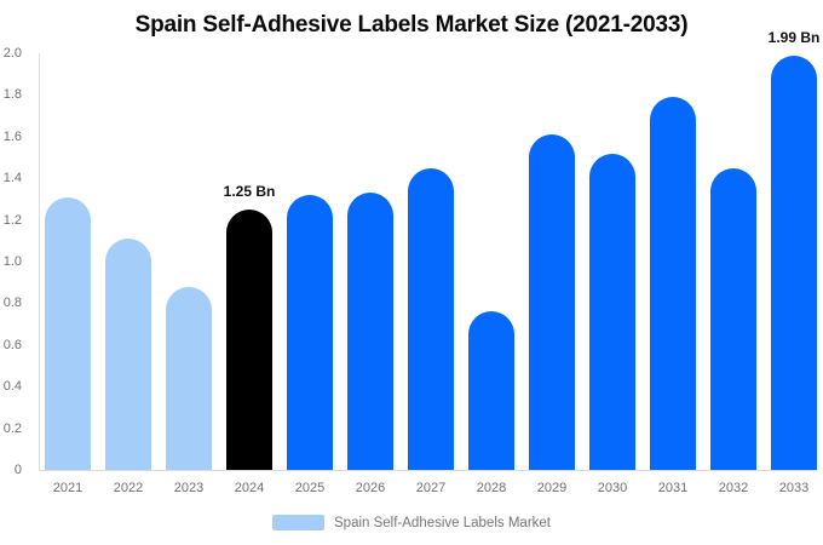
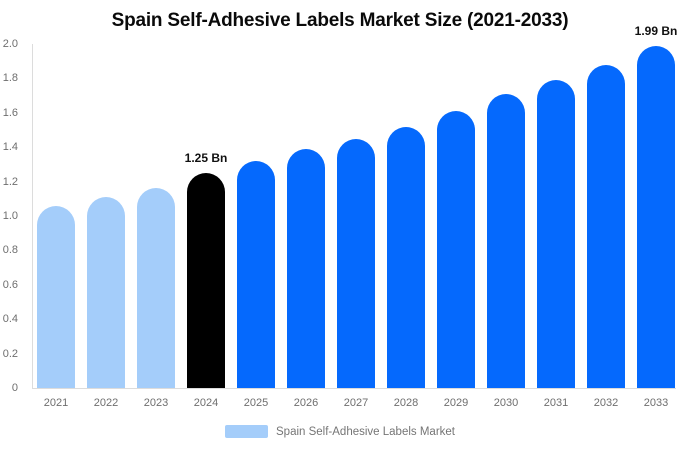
2021: 1.31 -> 1.06
2023: 0.88 -> 1.16
2026: 1.33 -> 1.39
2028: 0.76 -> 1.52
2030: 1.52 -> 1.71
2032: 1.45 -> 1.88
